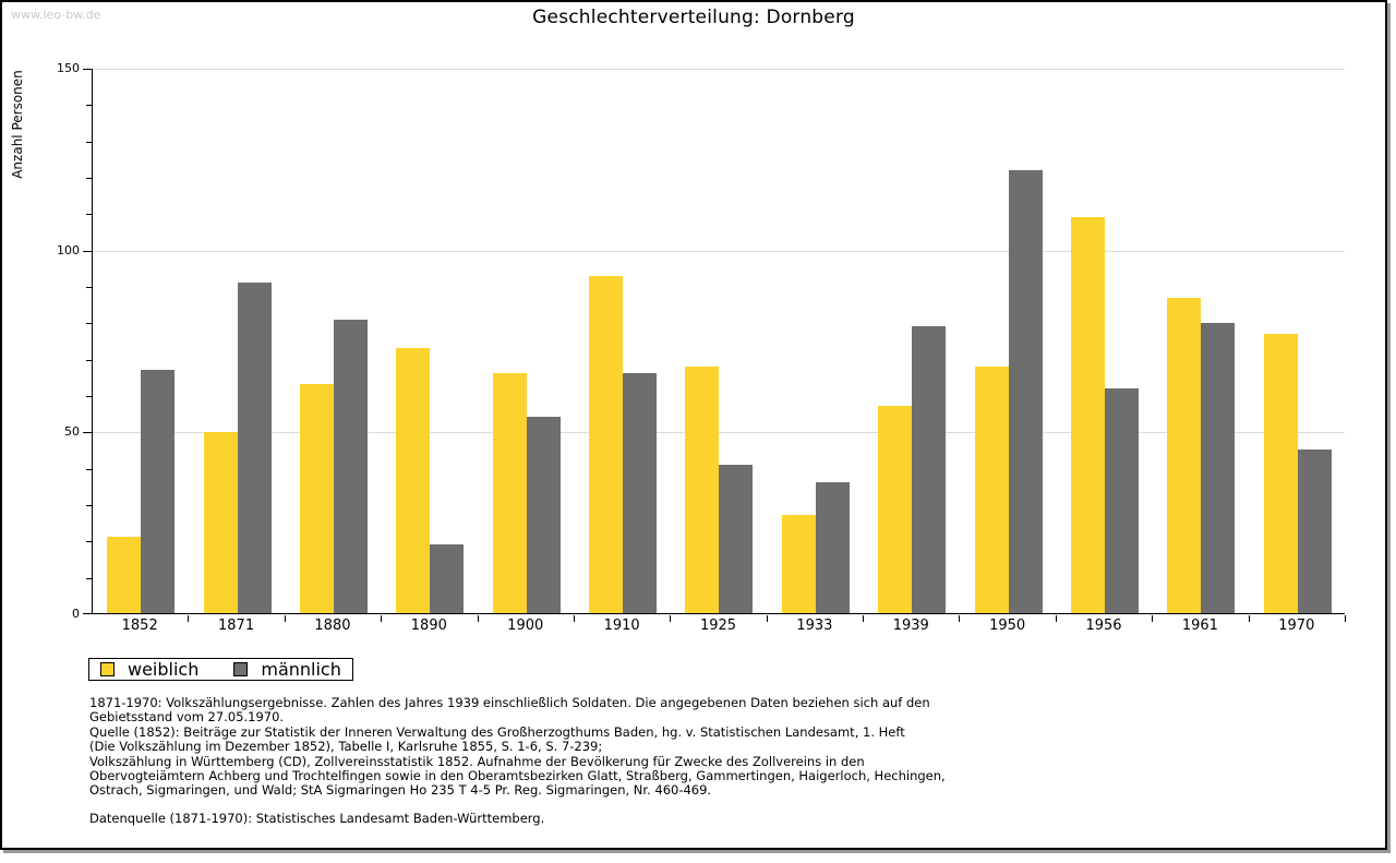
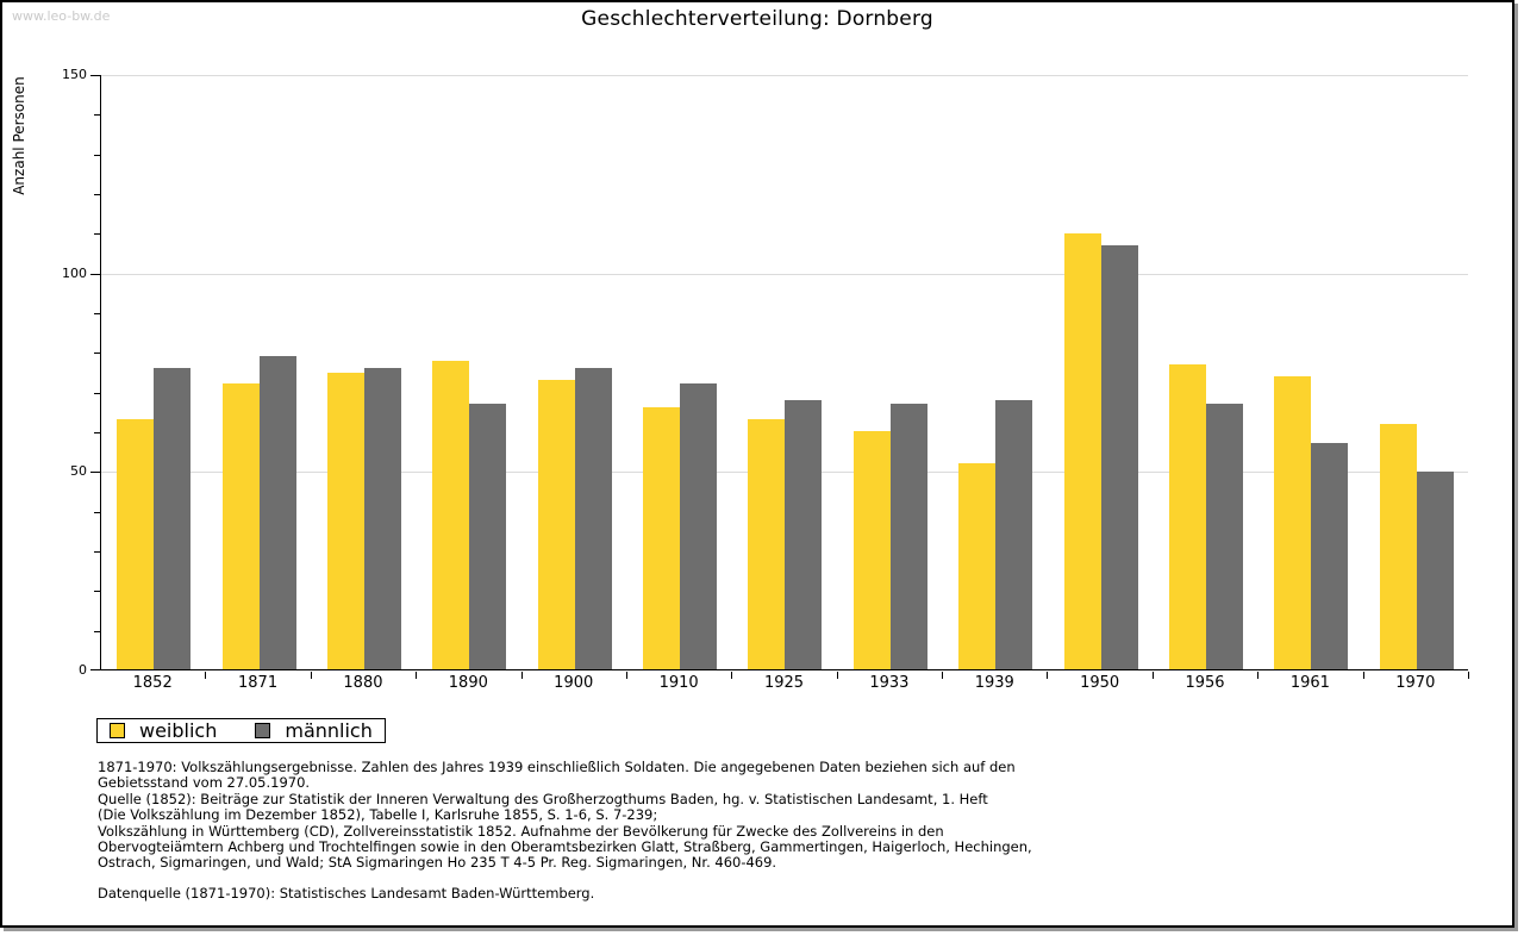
weiblich/1852: 21 -> 63
männlich/1852: 67 -> 76
weiblich/1871: 50 -> 72
männlich/1871: 91 -> 79
weiblich/1880: 63 -> 75
männlich/1880: 81 -> 76
weiblich/1890: 73 -> 78
männlich/1890: 19 -> 67
weiblich/1900: 66 -> 73
männlich/1900: 54 -> 76
weiblich/1910: 93 -> 66
männlich/1910: 66 -> 72
weiblich/1925: 68 -> 63
männlich/1925: 41 -> 68
weiblich/1933: 27 -> 60
männlich/1933: 36 -> 67
weiblich/1939: 57 -> 52
männlich/1939: 79 -> 68
weiblich/1950: 68 -> 110
männlich/1950: 122 -> 107
weiblich/1956: 109 -> 77
männlich/1956: 62 -> 67
weiblich/1961: 87 -> 74
männlich/1961: 80 -> 57
weiblich/1970: 77 -> 62
männlich/1970: 45 -> 50
